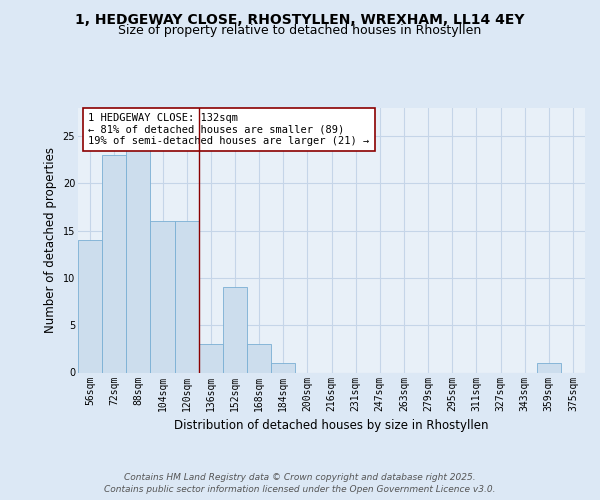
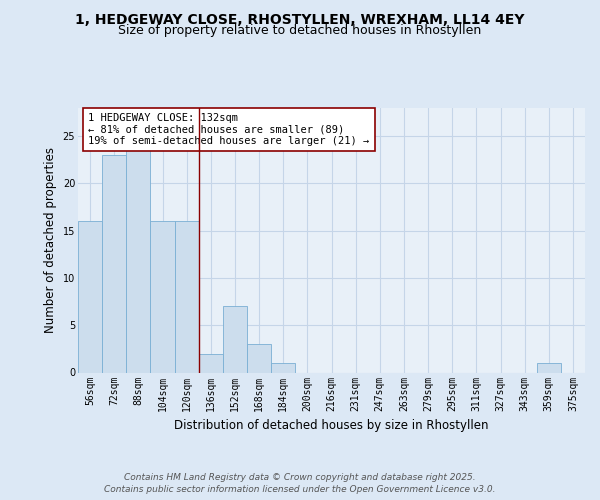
56sqm: 14 -> 16
136sqm: 3 -> 2
152sqm: 9 -> 7
